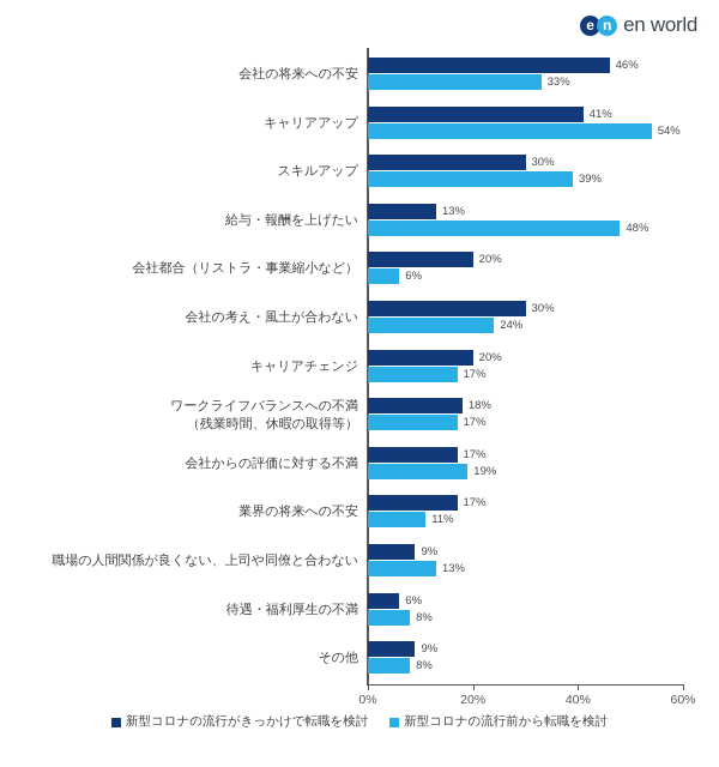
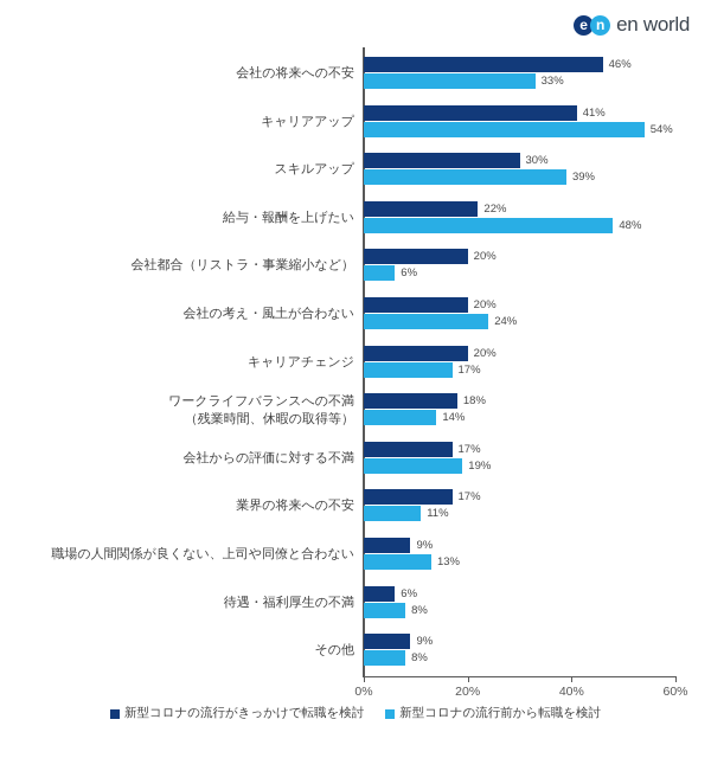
新型コロナの流行がきっかけで転職を検討/給与・報酬を上げたい: 13% -> 22%
新型コロナの流行がきっかけで転職を検討/会社の考え・風土が合わない: 30% -> 20%
新型コロナの流行前から転職を検討/ワークライフバランスへの不満 （残業時間、休暇の取得等）: 17% -> 14%
